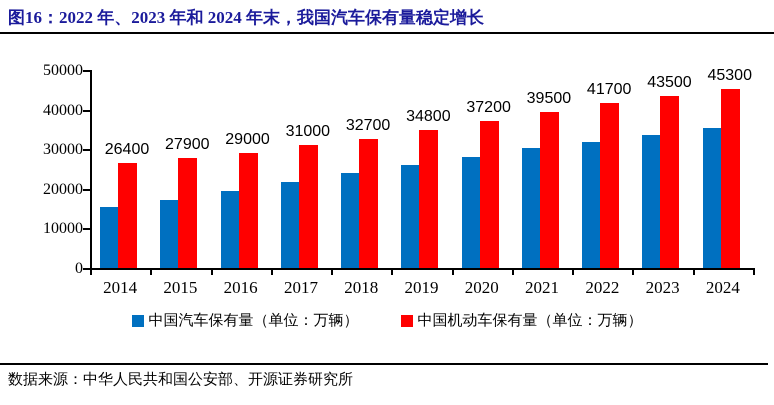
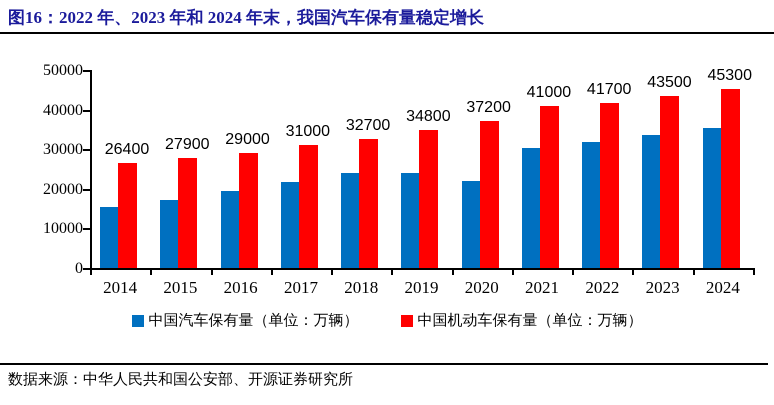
中国汽车保有量（单位：万辆）/2019: 26000 -> 24000
中国汽车保有量（单位：万辆）/2020: 28000 -> 22000
中国机动车保有量（单位：万辆）/2021: 39500 -> 41000
